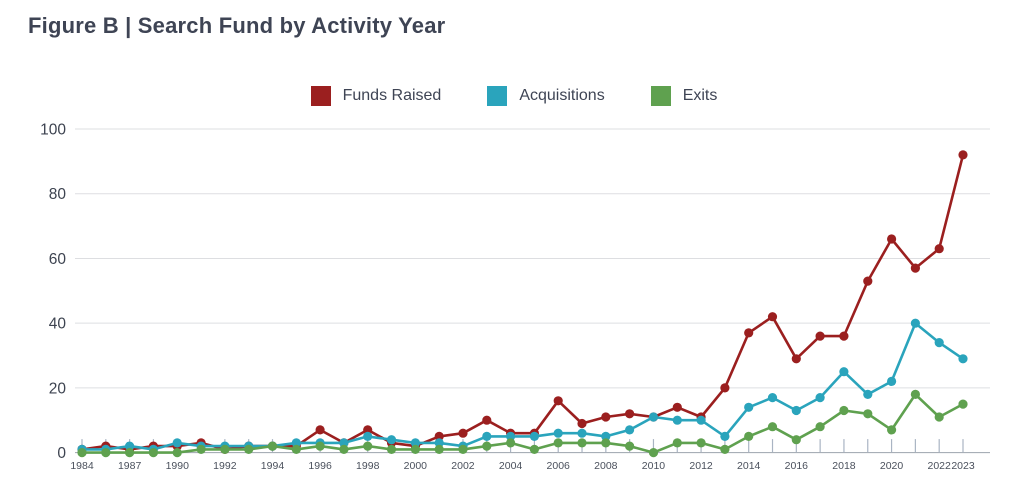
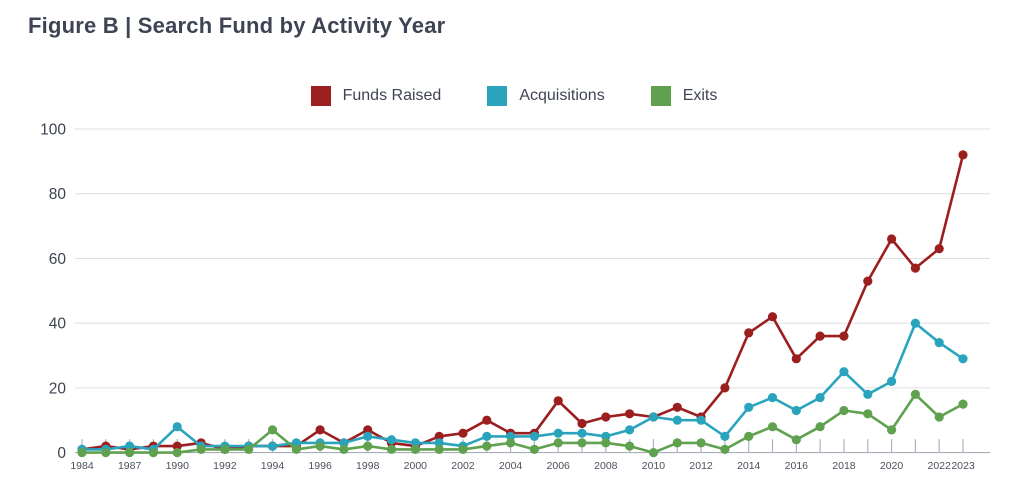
Acquisitions/1990: 3 -> 8
Exits/1994: 2 -> 7
